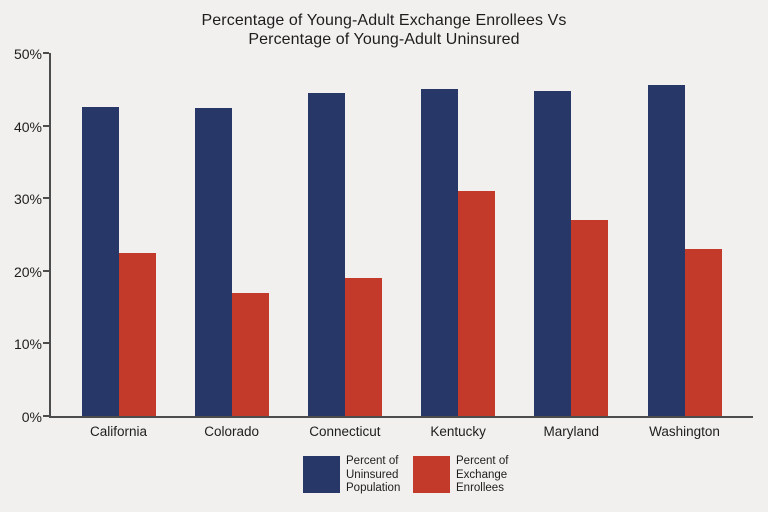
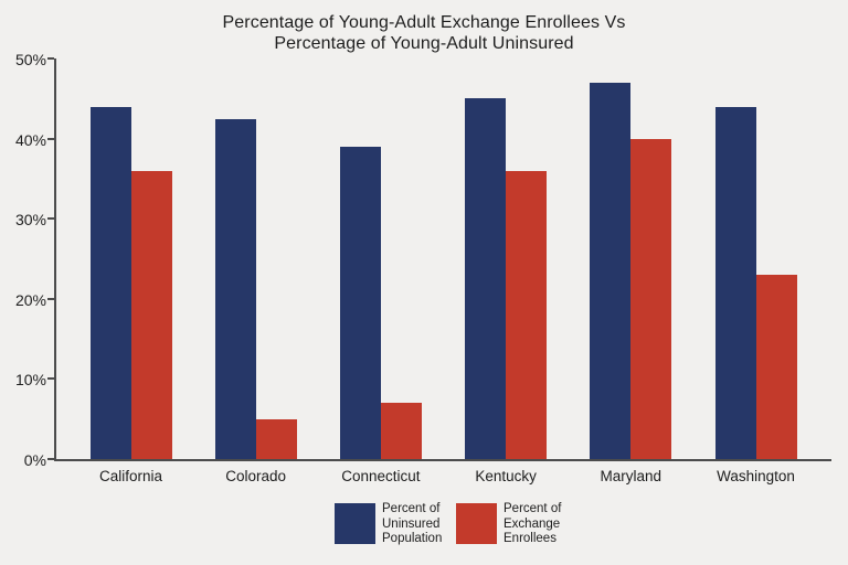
Percent of Uninsured Population/California: 42% -> 44%
Percent of Exchange Enrollees/California: 22% -> 36%
Percent of Exchange Enrollees/Colorado: 17% -> 5%
Percent of Uninsured Population/Connecticut: 44% -> 39%
Percent of Exchange Enrollees/Connecticut: 19% -> 7%
Percent of Exchange Enrollees/Kentucky: 31% -> 36%
Percent of Uninsured Population/Maryland: 45% -> 47%
Percent of Exchange Enrollees/Maryland: 27% -> 40%
Percent of Uninsured Population/Washington: 46% -> 44%
